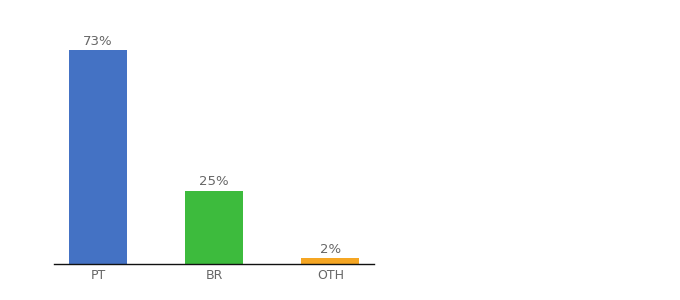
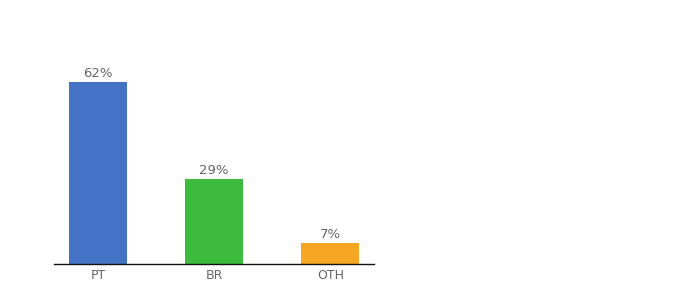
PT: 73% -> 62%
BR: 25% -> 29%
OTH: 2% -> 7%
